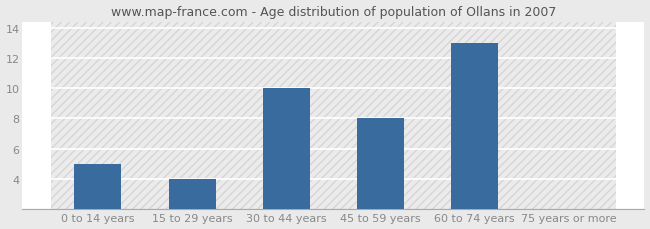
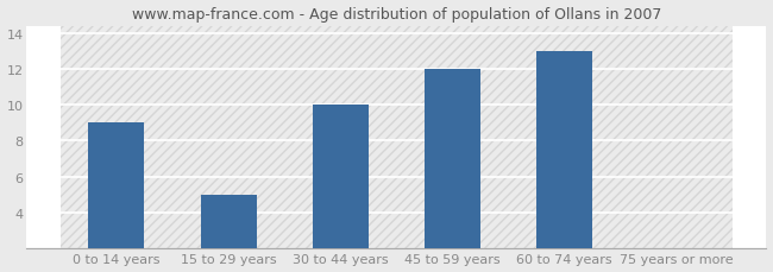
0 to 14 years: 5 -> 9
15 to 29 years: 4 -> 5
45 to 59 years: 8 -> 12
